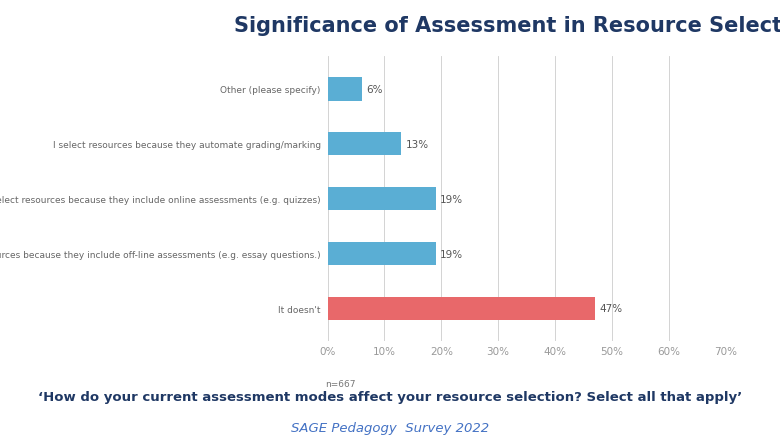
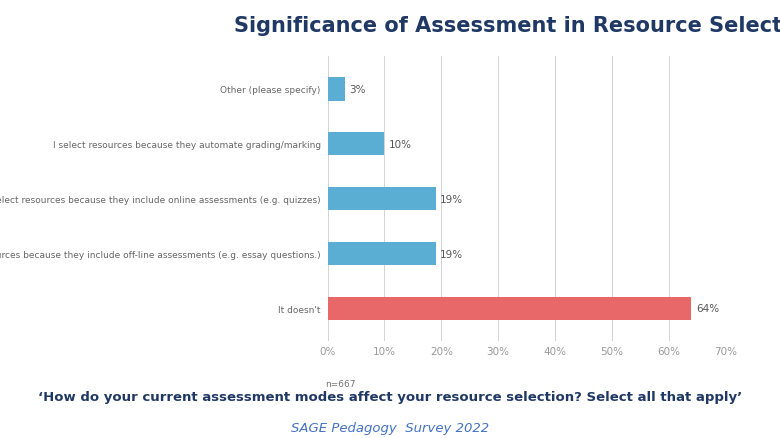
Other (please specify): 6% -> 3%
I select resources because they automate grading/marking: 13% -> 10%
It doesn't: 47% -> 64%
